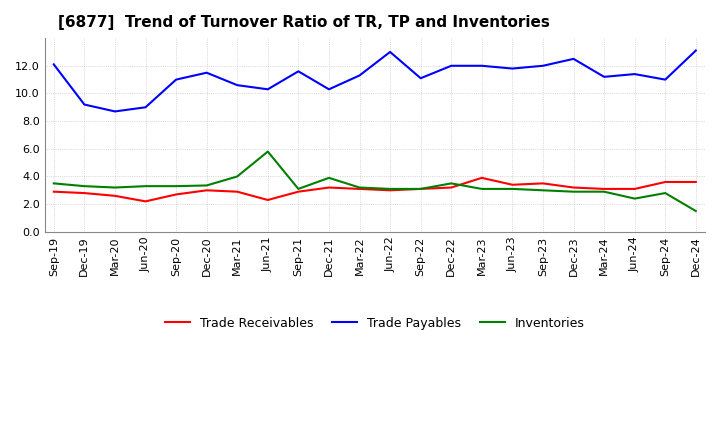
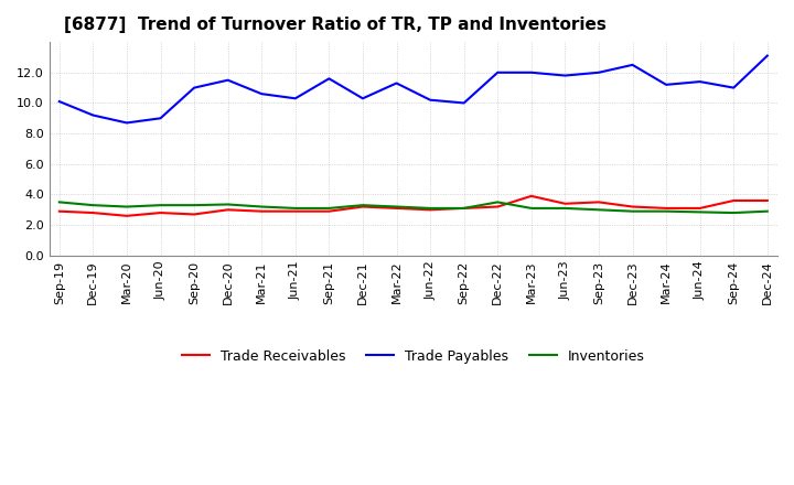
Trade Payables/Sep-19: 12.1 -> 10.1
Trade Receivables/Jun-20: 2.2 -> 2.8
Inventories/Mar-21: 4.0 -> 3.2
Trade Receivables/Jun-21: 2.3 -> 2.9
Inventories/Jun-21: 5.8 -> 3.1
Inventories/Dec-21: 3.9 -> 3.3
Trade Payables/Jun-22: 13.0 -> 10.2
Trade Payables/Sep-22: 11.1 -> 10.0
Inventories/Jun-24: 2.4 -> 2.9
Inventories/Dec-24: 1.5 -> 2.9
